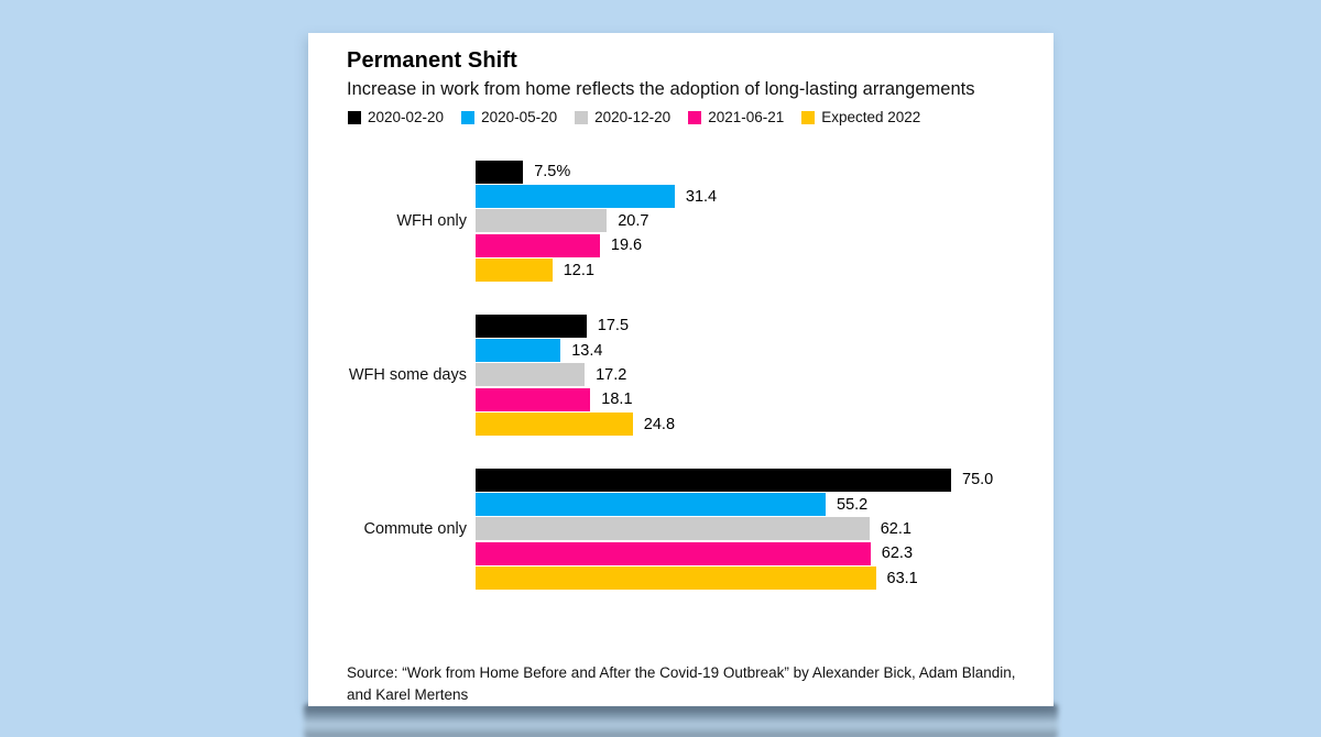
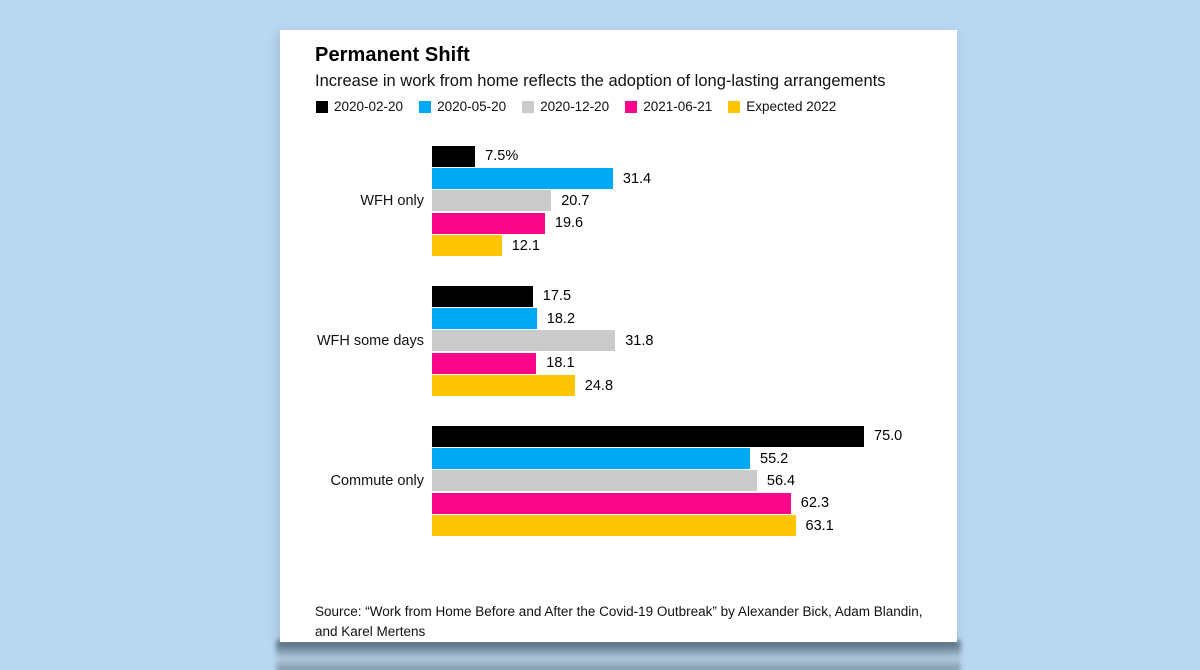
2020-05-20/WFH some days: 13.4 -> 18.2
2020-12-20/WFH some days: 17.2 -> 31.8
2020-12-20/Commute only: 62.1 -> 56.4
